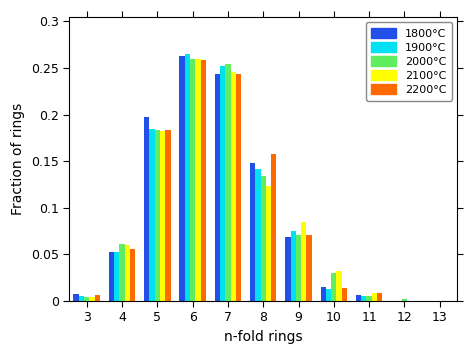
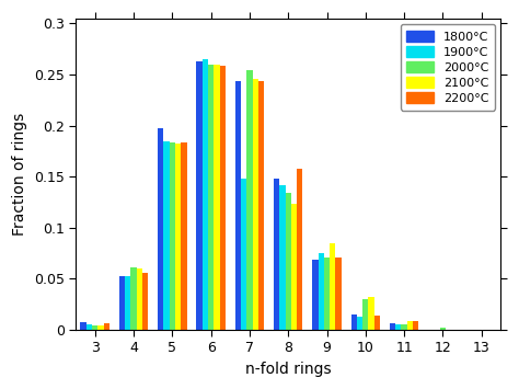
1900°C/7: 0.252 -> 0.148
